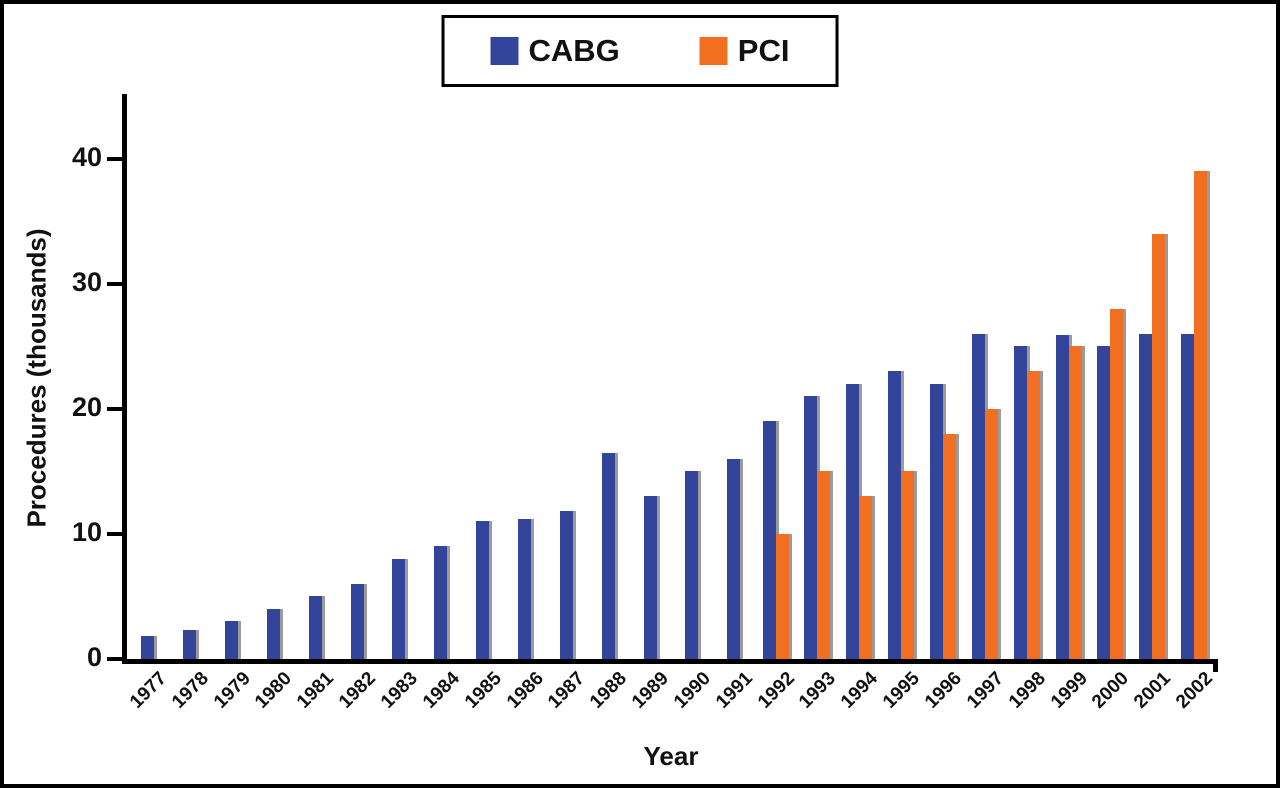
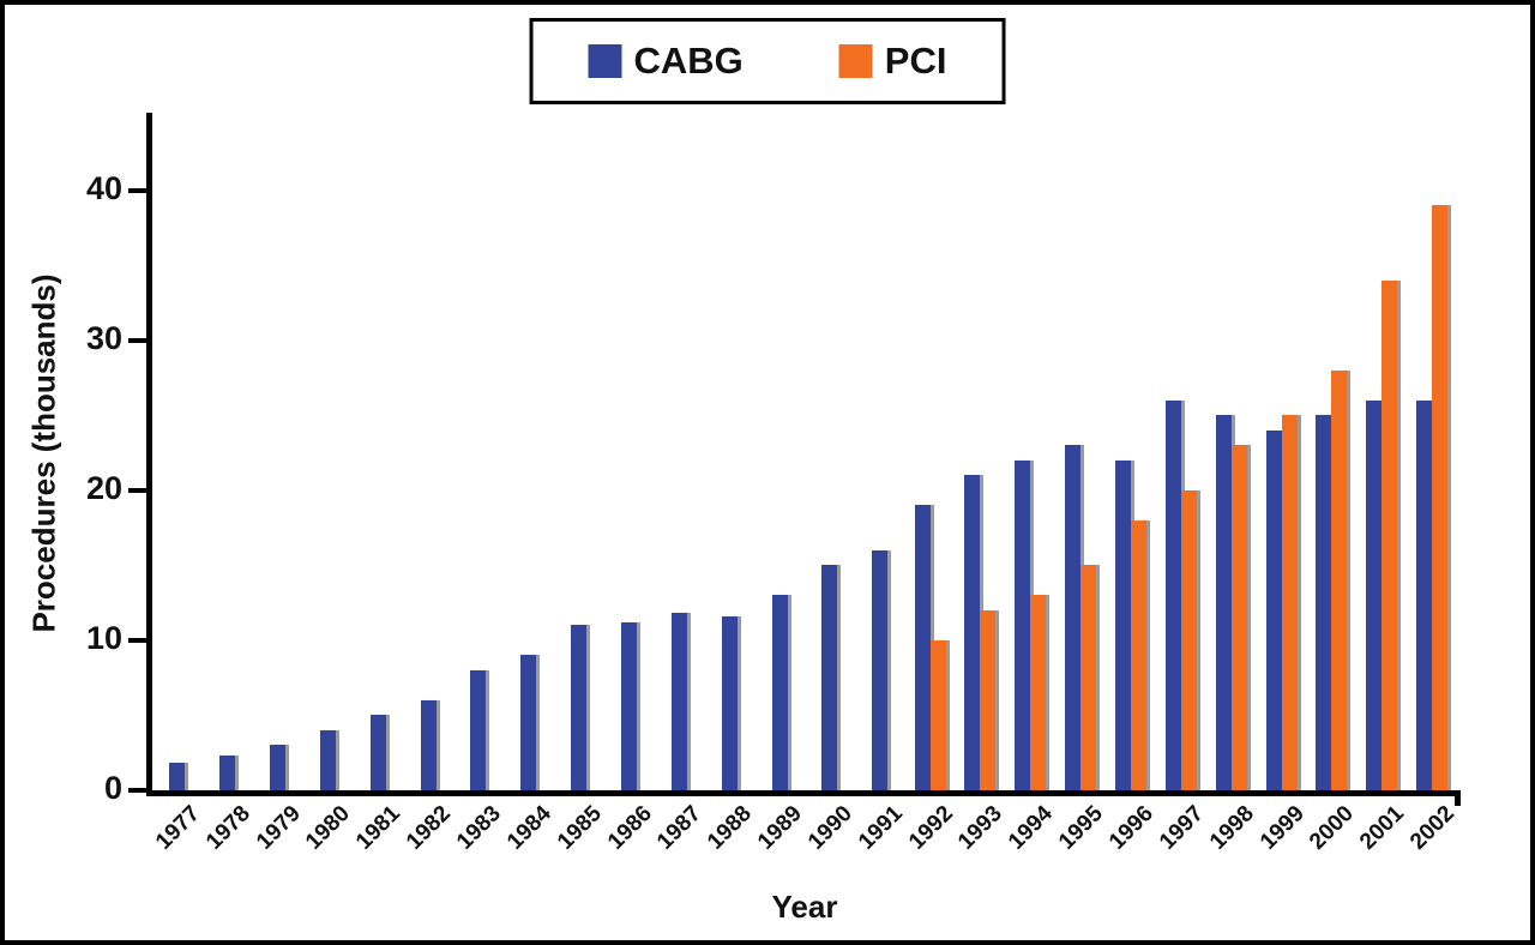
CABG/1988: 16.5 -> 11.6
PCI/1993: 15 -> 12
CABG/1999: 25.9 -> 24.0
